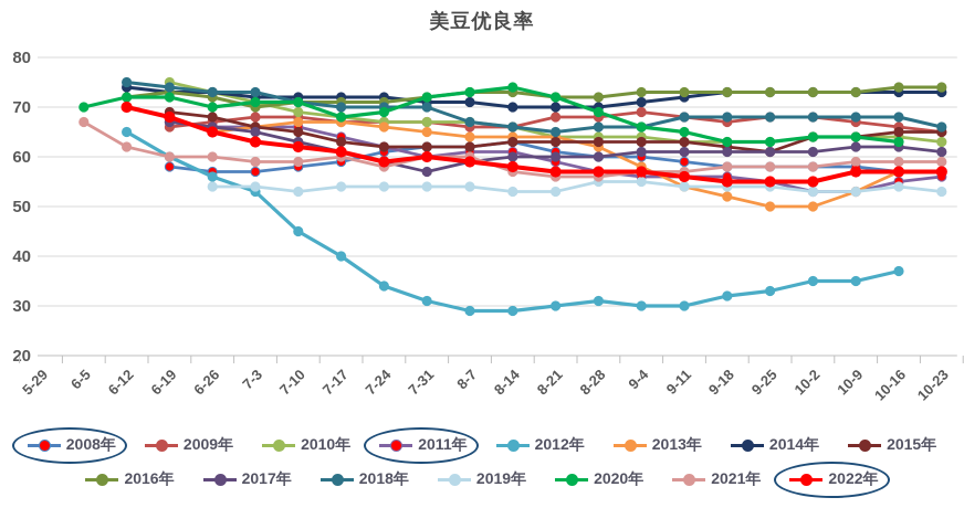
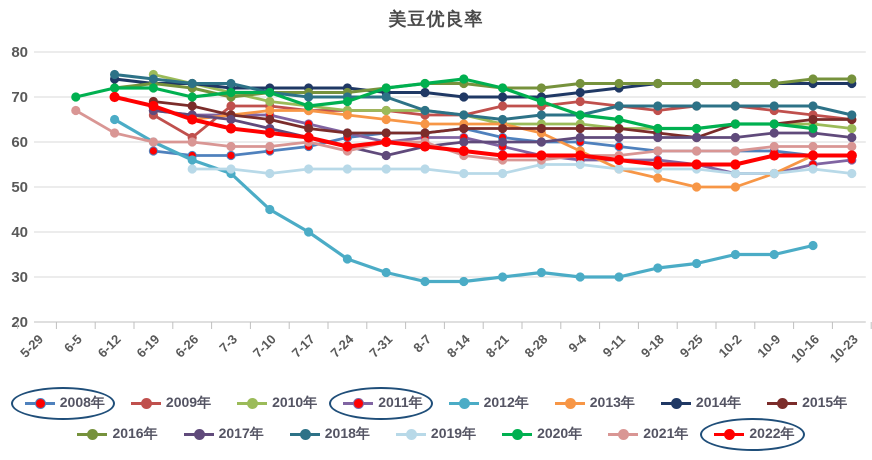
2009年/6-26: 67 -> 61
